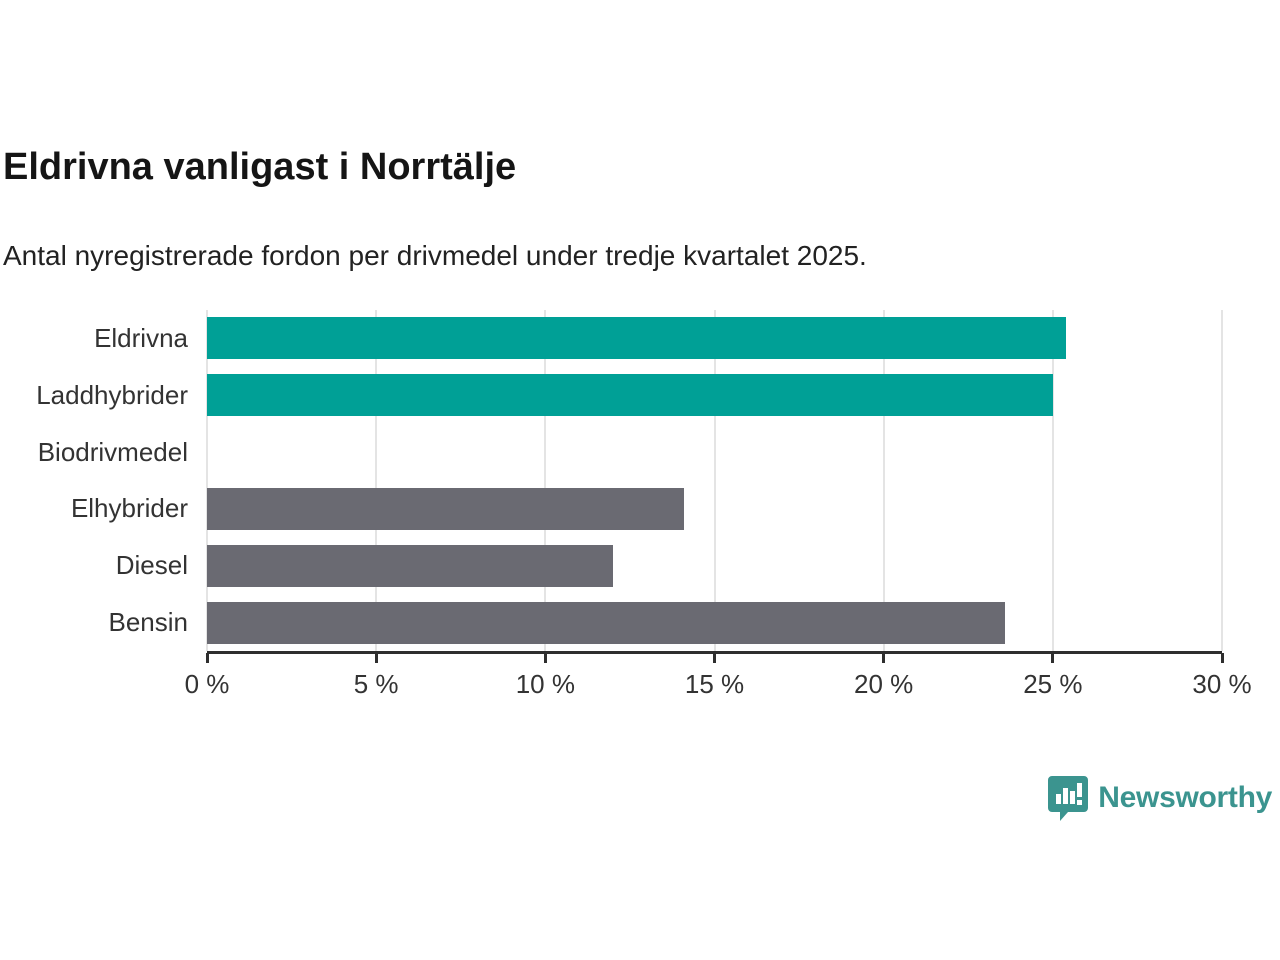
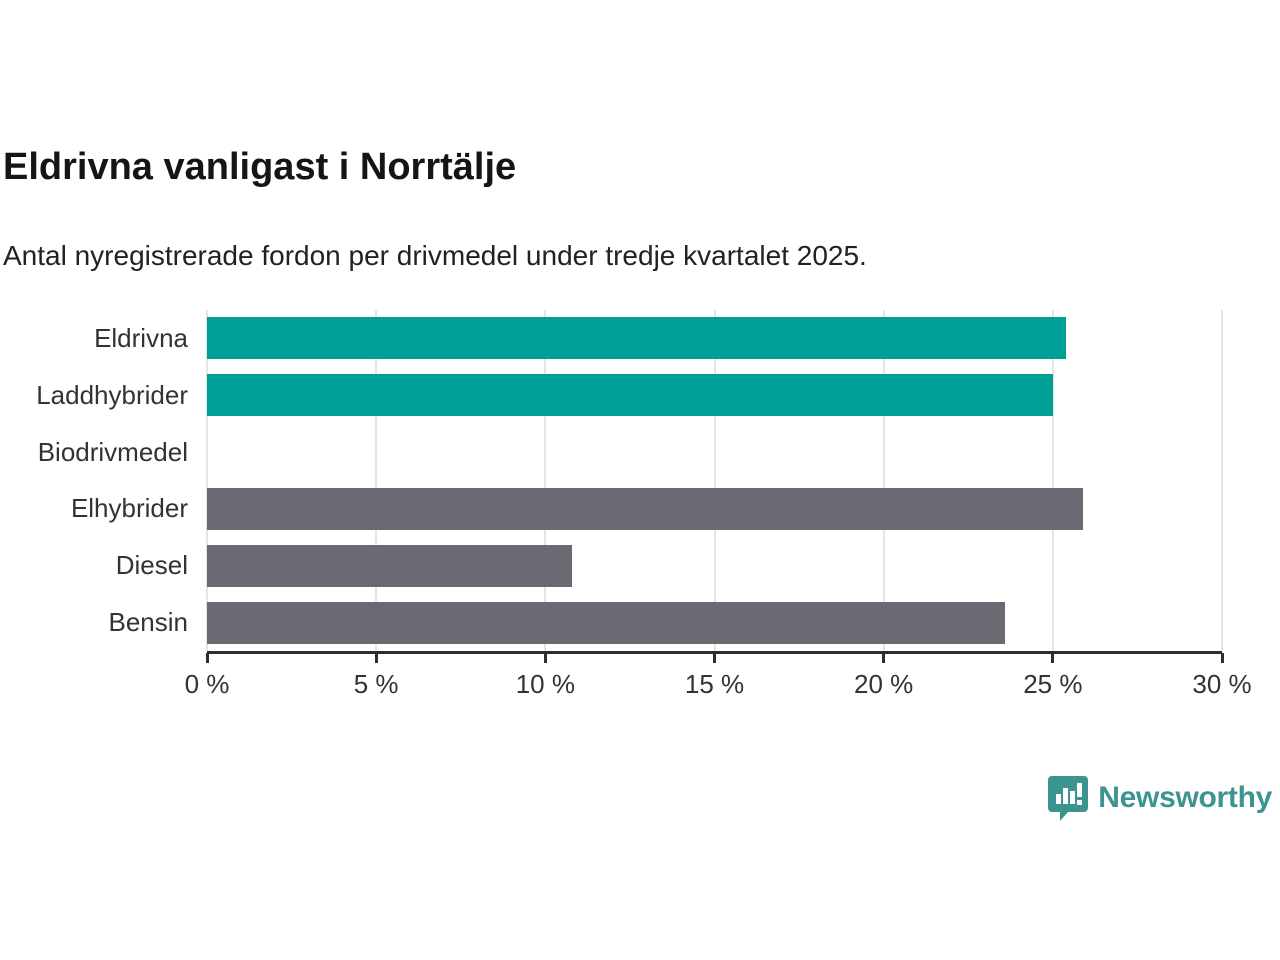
Elhybrider: 14.1% -> 25.9%
Diesel: 12.0% -> 10.8%
